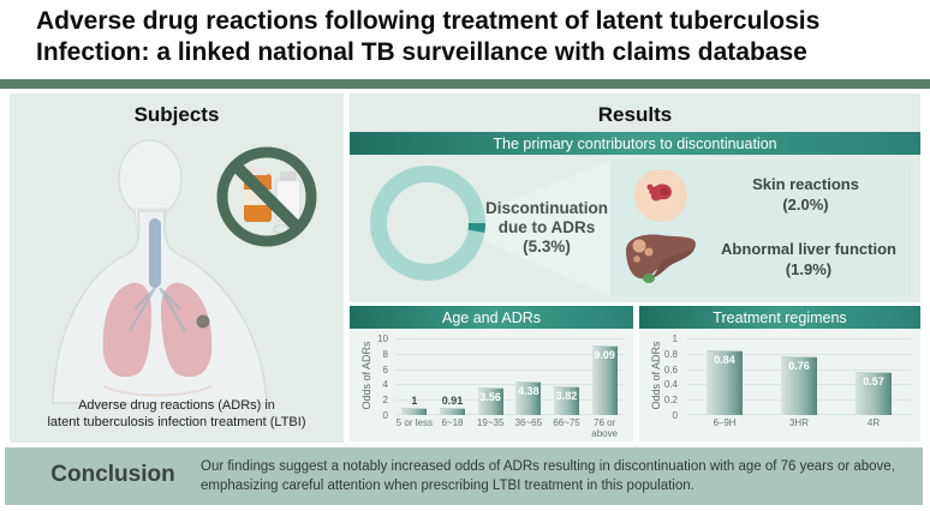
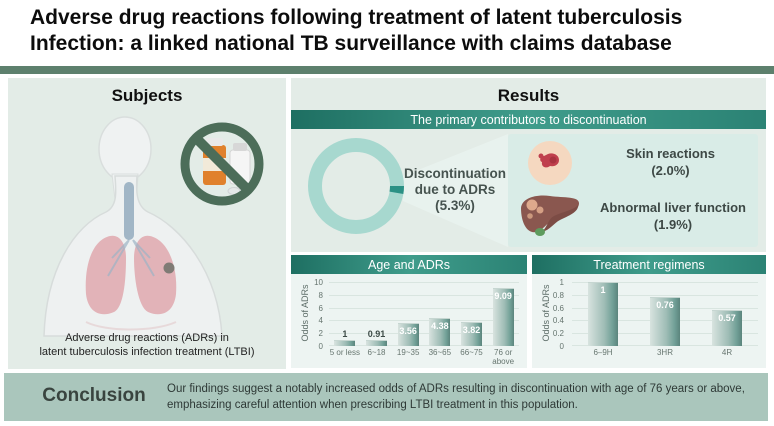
Treatment regimens/6–9H: 0.84 -> 1
